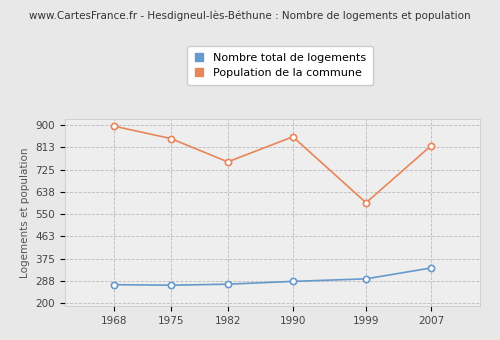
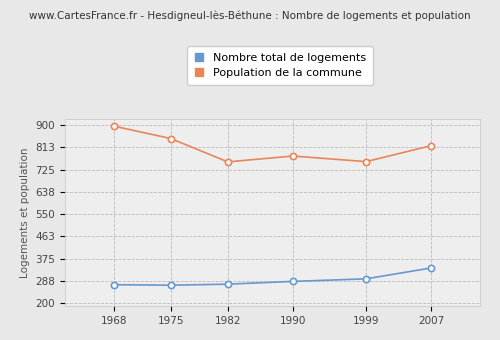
Population de la commune/1990: 855 -> 779
Population de la commune/1999: 595 -> 757
